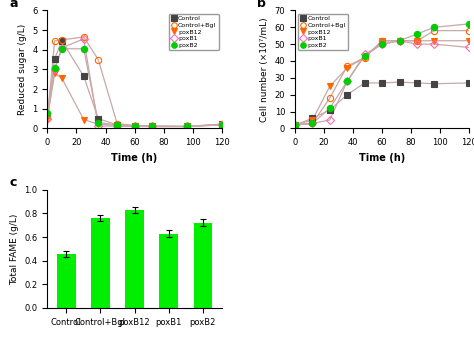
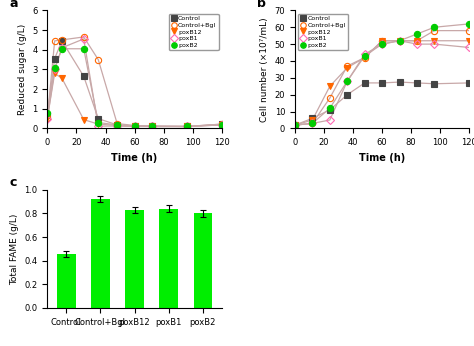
Control+Bgl: 0.76 -> 0.92
poxB1: 0.63 -> 0.84
poxB2: 0.72 -> 0.80
